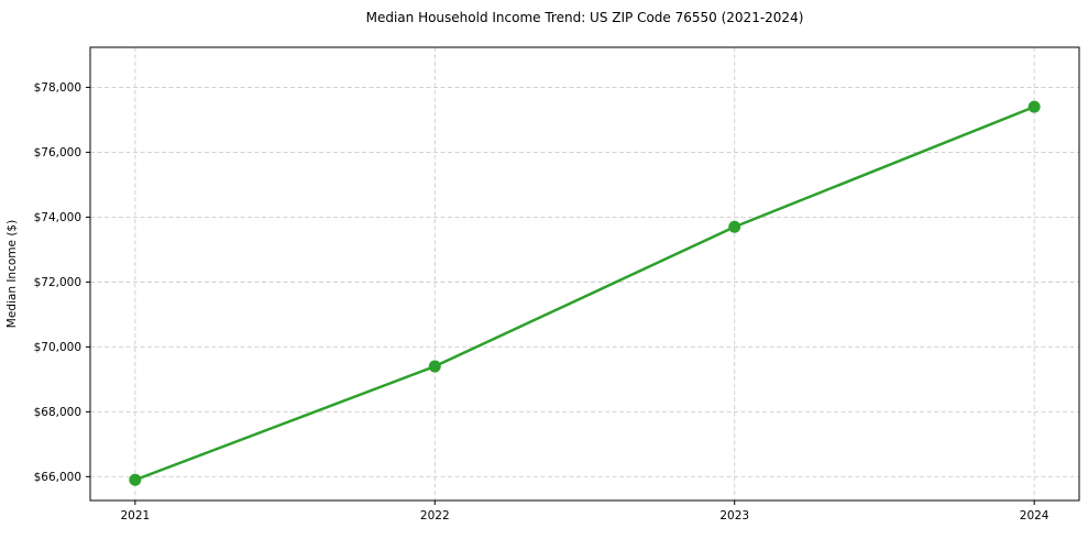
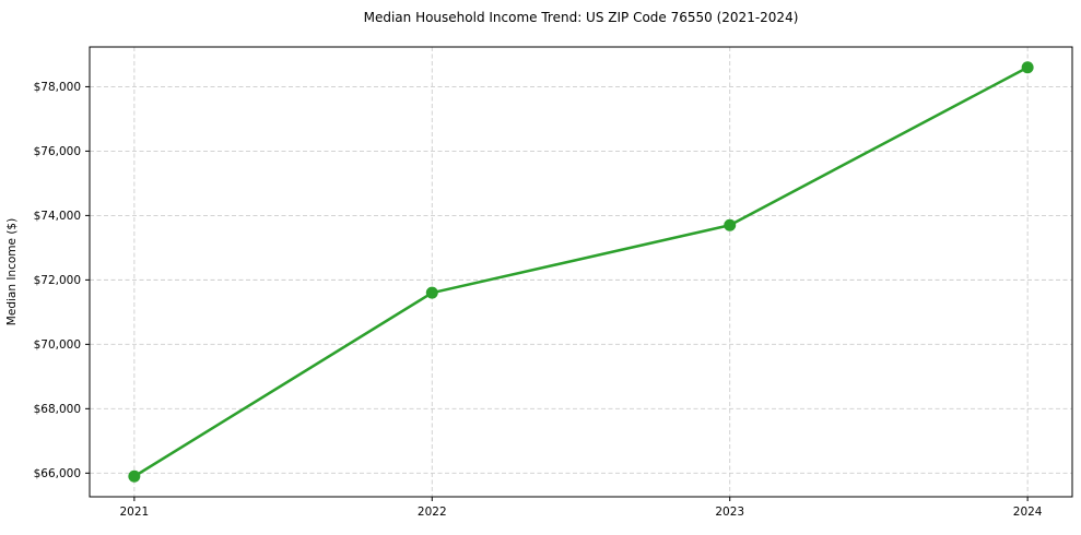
2022: $69400 -> $71600
2024: $77400 -> $78600
